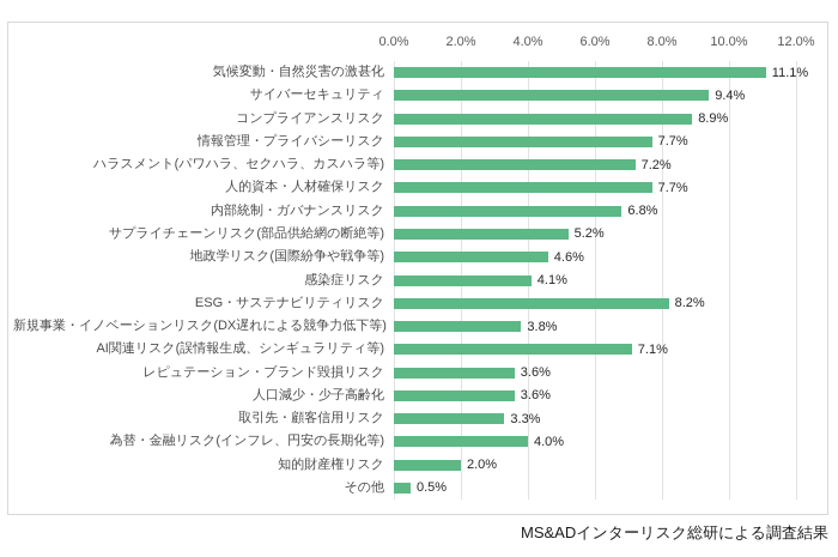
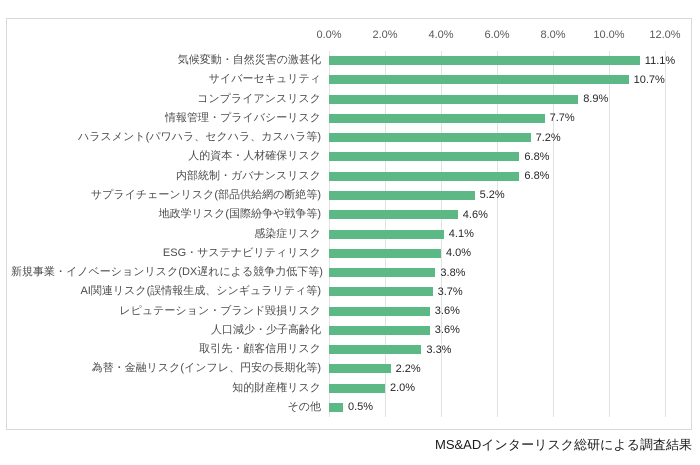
サイバーセキュリティ: 9.4% -> 10.7%
人的資本・人材確保リスク: 7.7% -> 6.8%
ESG・サステナビリティリスク: 8.2% -> 4.0%
AI関連リスク(誤情報生成、シンギュラリティ等): 7.1% -> 3.7%
為替・金融リスク(インフレ、円安の長期化等): 4.0% -> 2.2%
